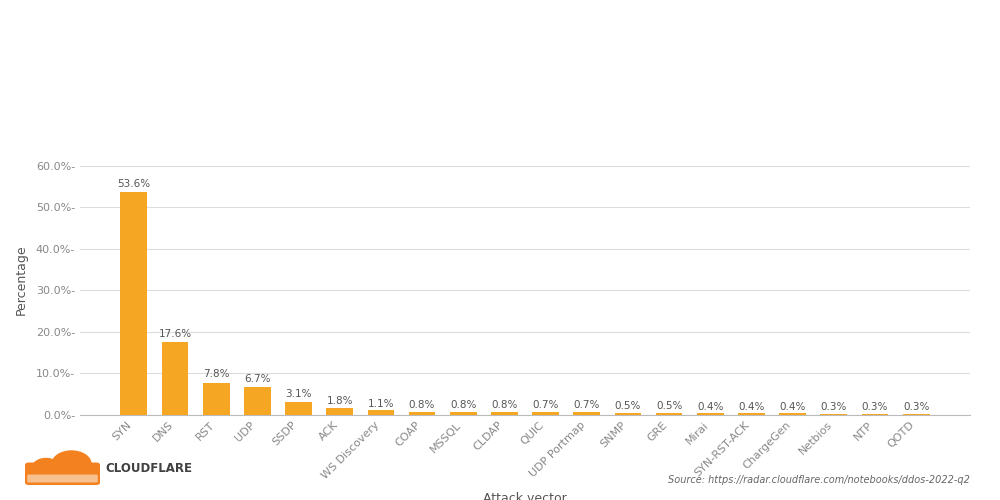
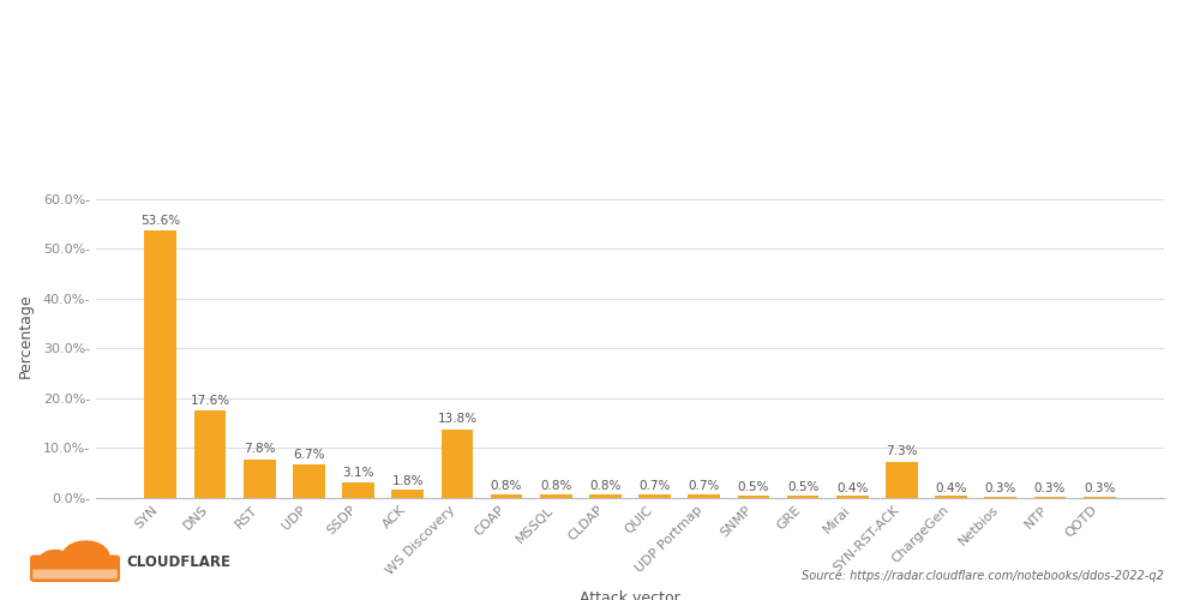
WS Discovery: 1.1% -> 13.8%
SYN-RST-ACK: 0.4% -> 7.3%
